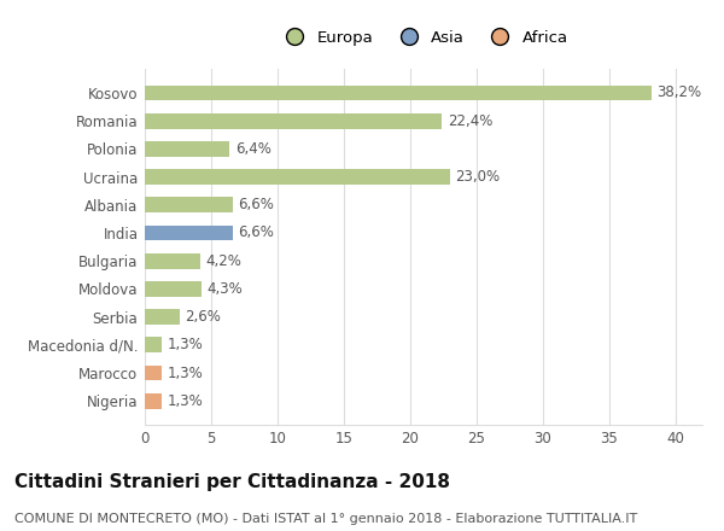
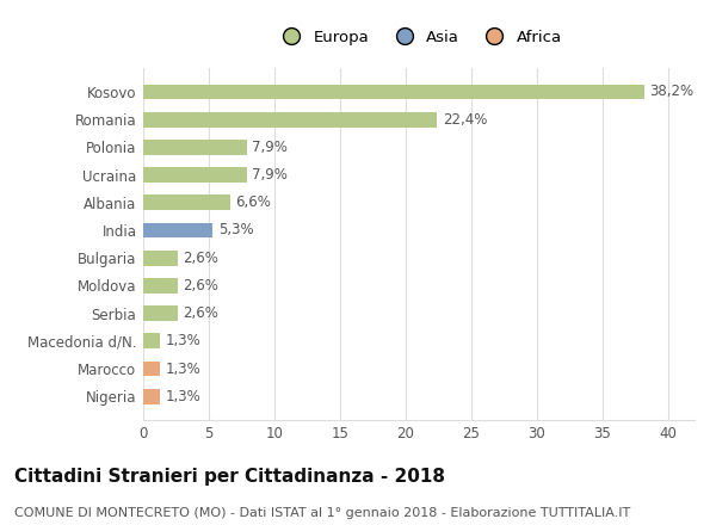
Polonia: 6,4% -> 7,9%
Ucraina: 23,0% -> 7,9%
India: 6,6% -> 5,3%
Bulgaria: 4,2% -> 2,6%
Moldova: 4,3% -> 2,6%
